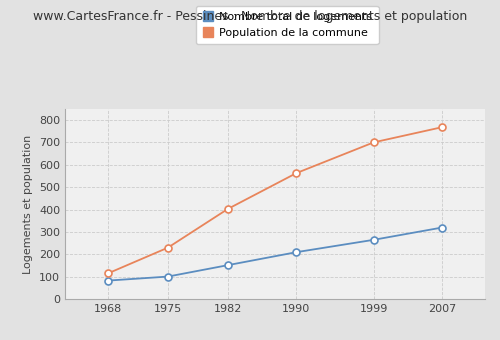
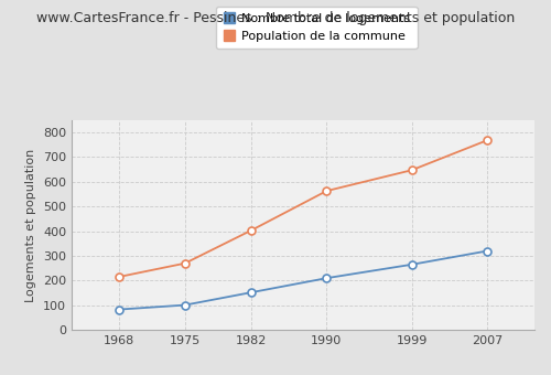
Population de la commune/1968: 115 -> 215
Population de la commune/1975: 230 -> 270
Population de la commune/1999: 700 -> 647
